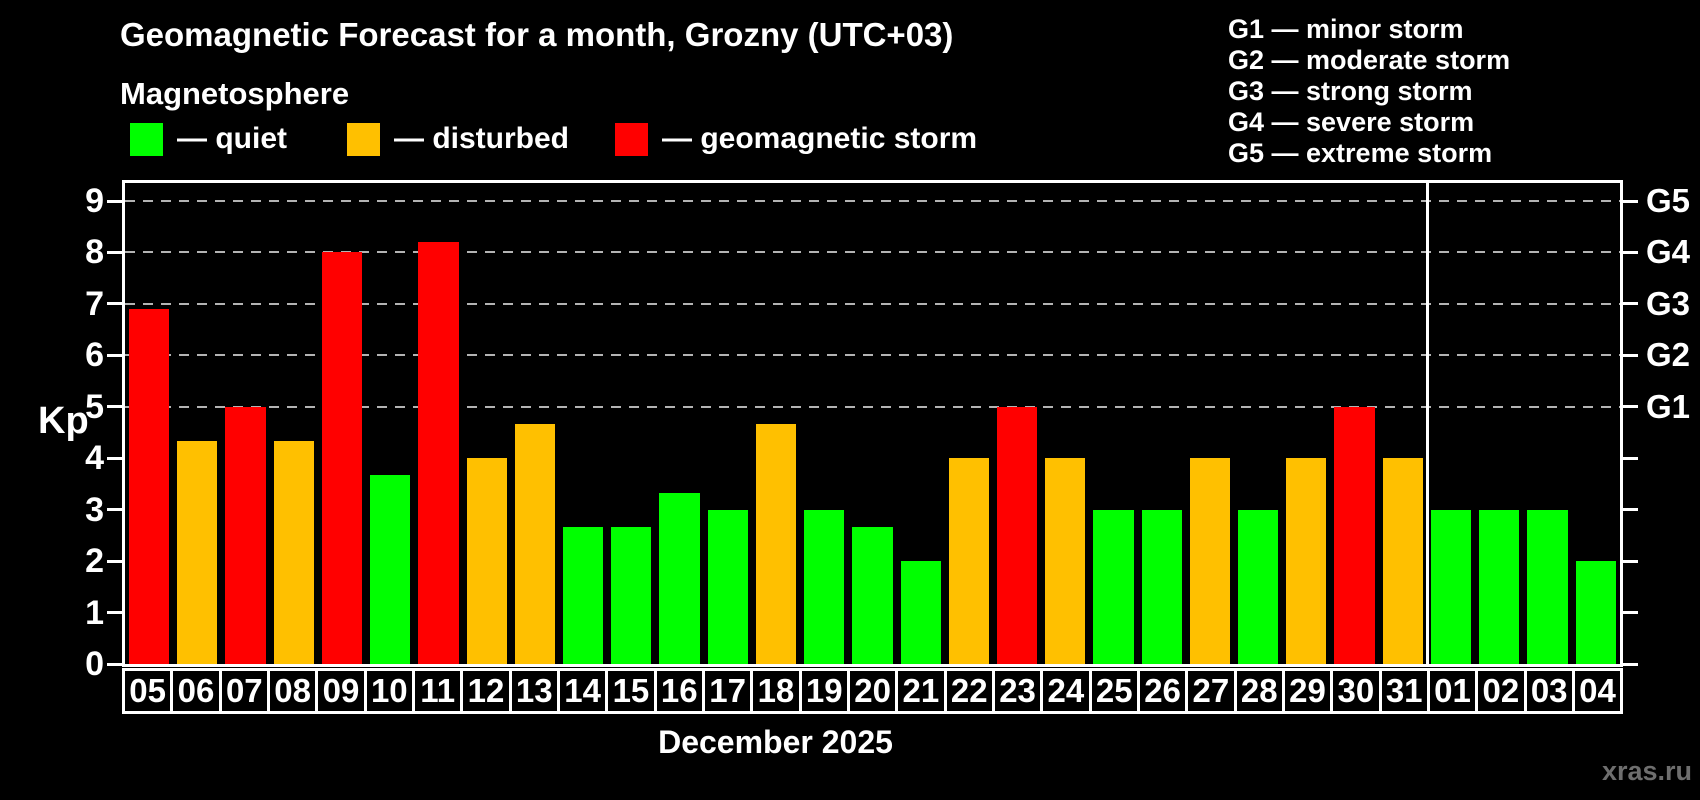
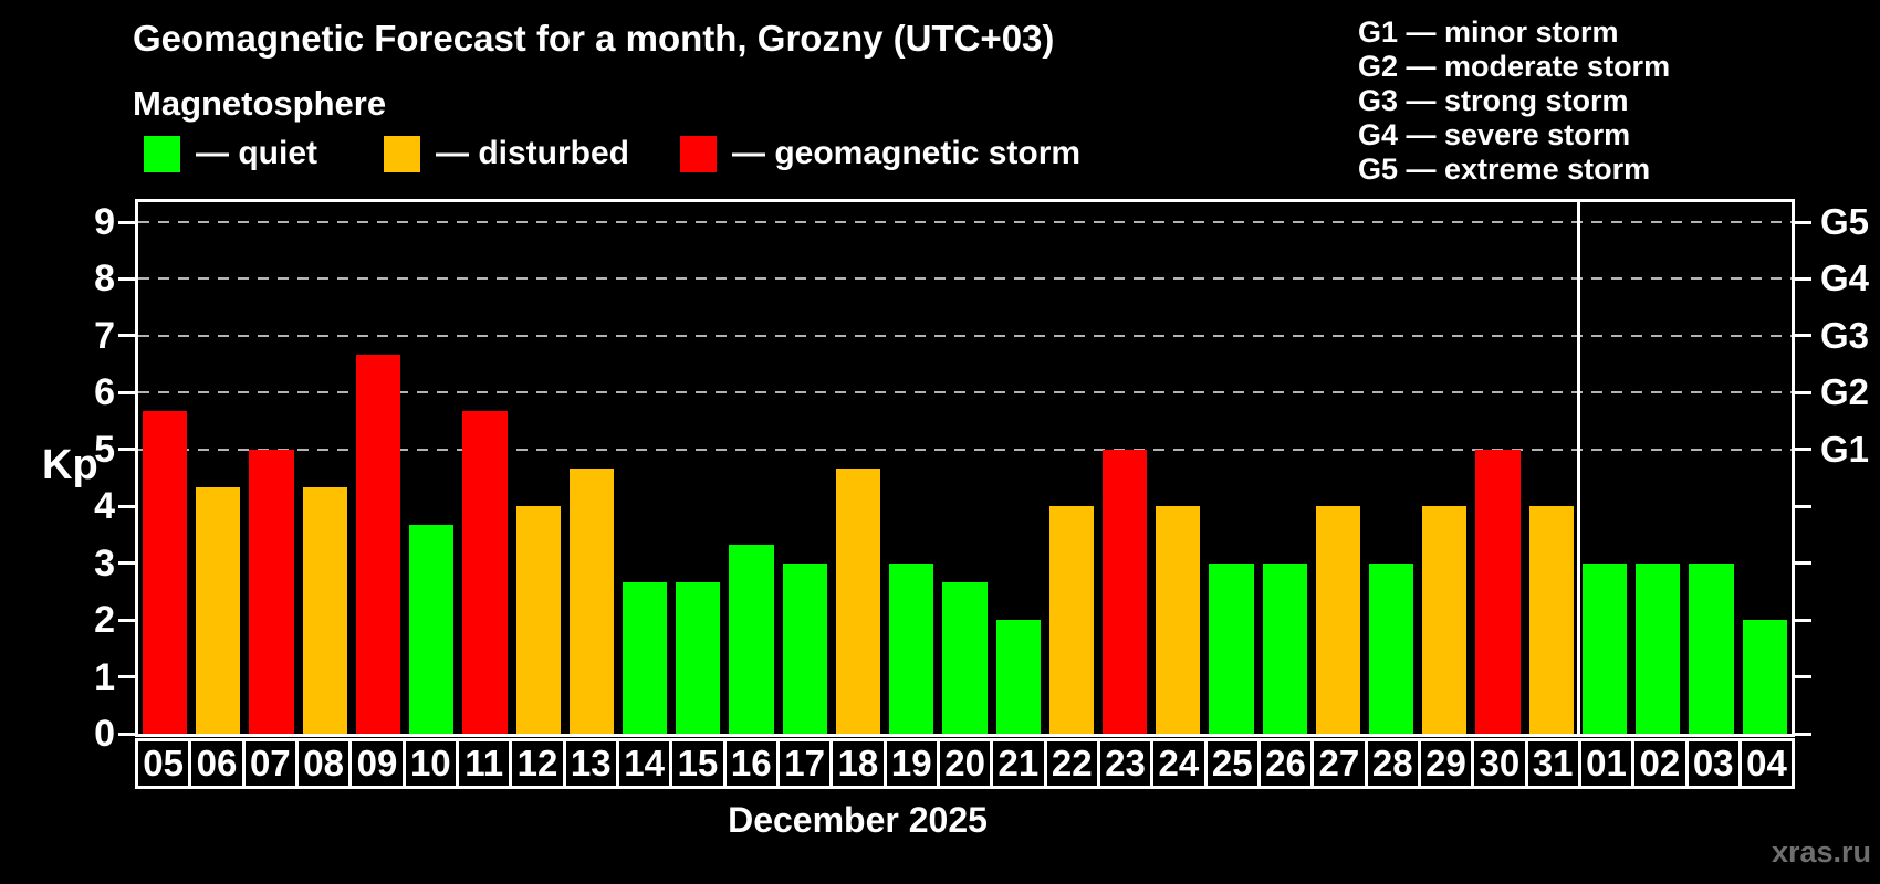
05: 6.9 -> 5.7
09: 8.0 -> 6.7
11: 8.2 -> 5.7
